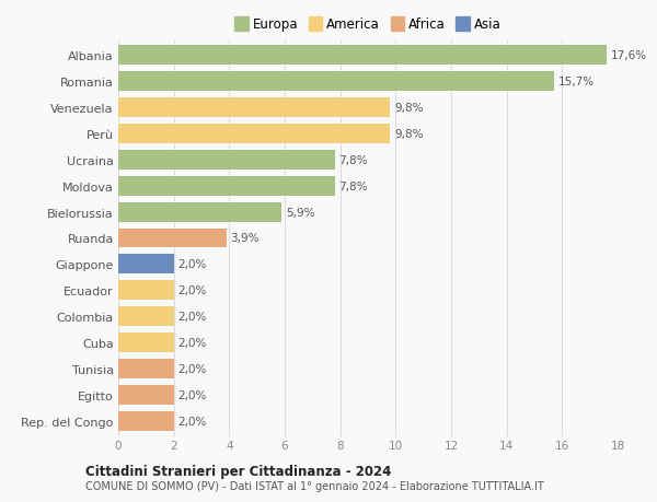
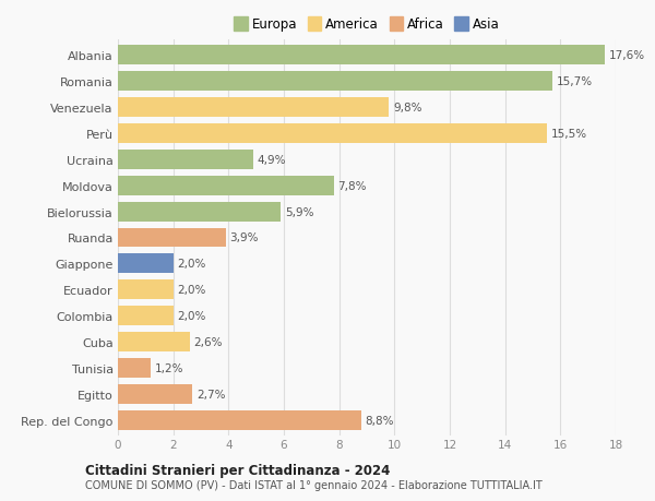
Perù: 9,8% -> 15,5%
Ucraina: 7,8% -> 4,9%
Cuba: 2,0% -> 2,6%
Tunisia: 2,0% -> 1,2%
Egitto: 2,0% -> 2,7%
Rep. del Congo: 2,0% -> 8,8%
